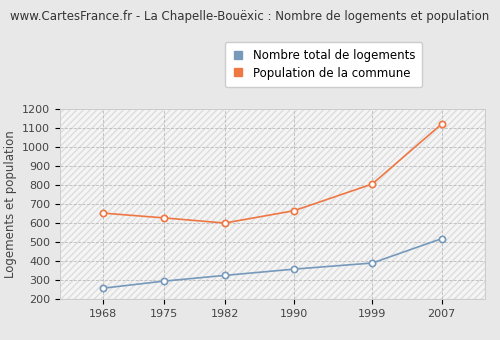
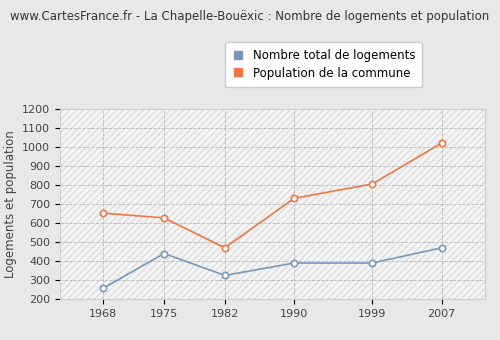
Nombre total de logements/1975: 300 -> 440
Population de la commune/1982: 600 -> 470
Nombre total de logements/1990: 360 -> 390
Population de la commune/1990: 660 -> 730
Nombre total de logements/2007: 520 -> 470
Population de la commune/2007: 1120 -> 1020
